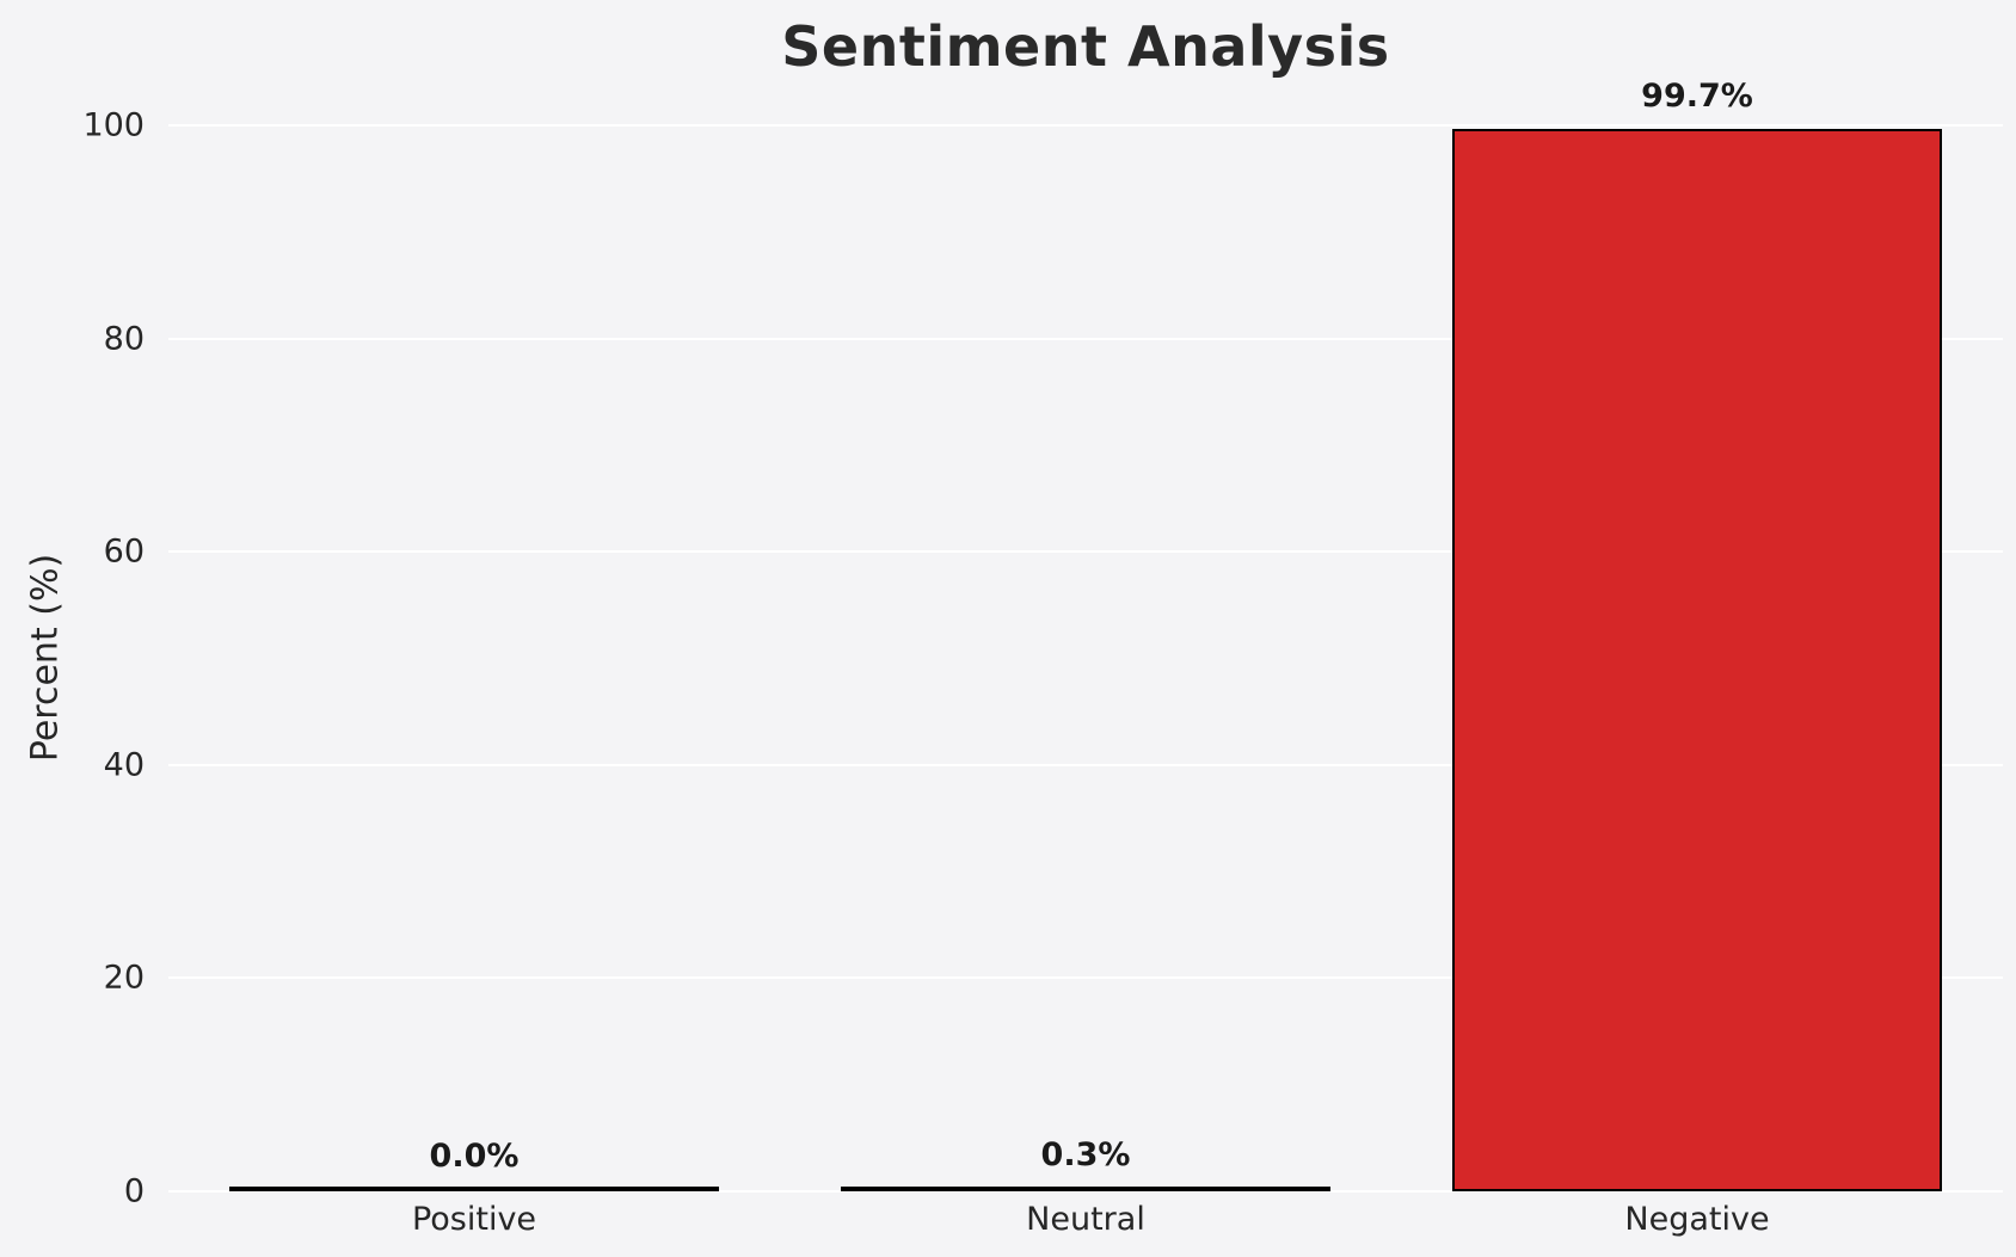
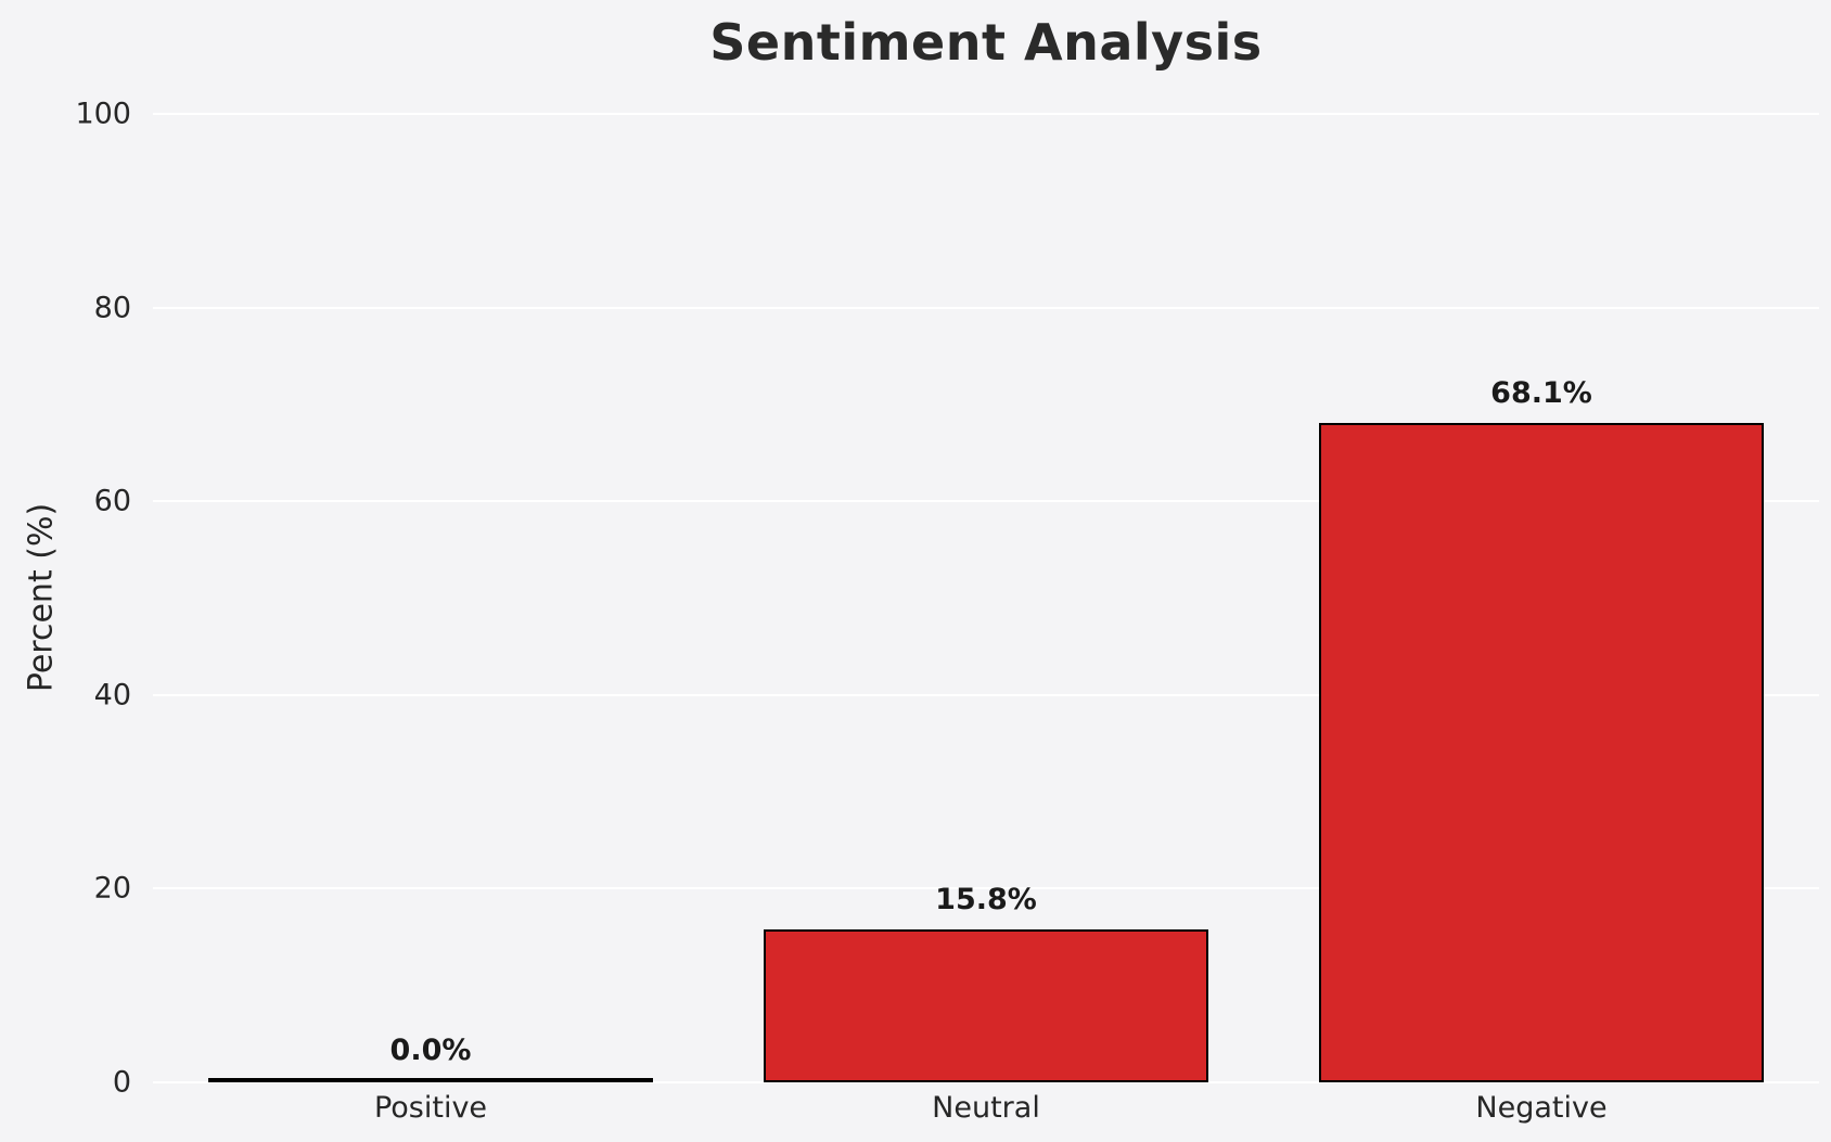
Neutral: 0.3% -> 15.8%
Negative: 99.7% -> 68.1%
